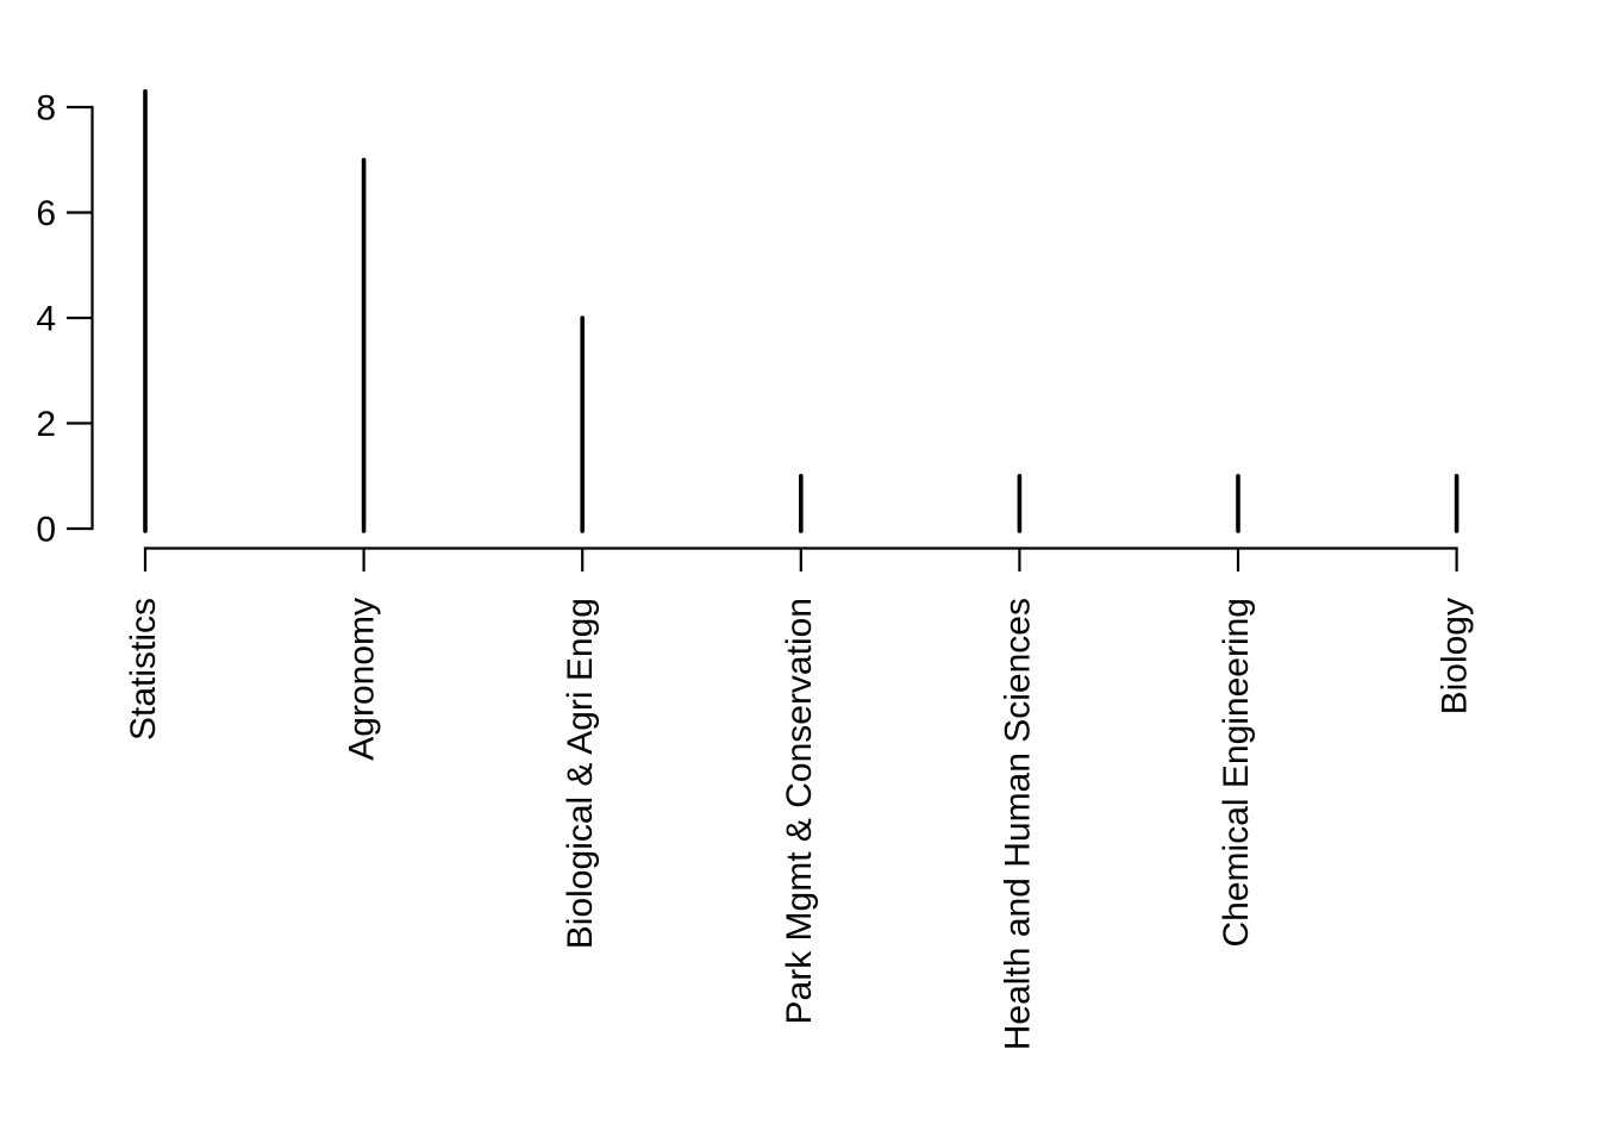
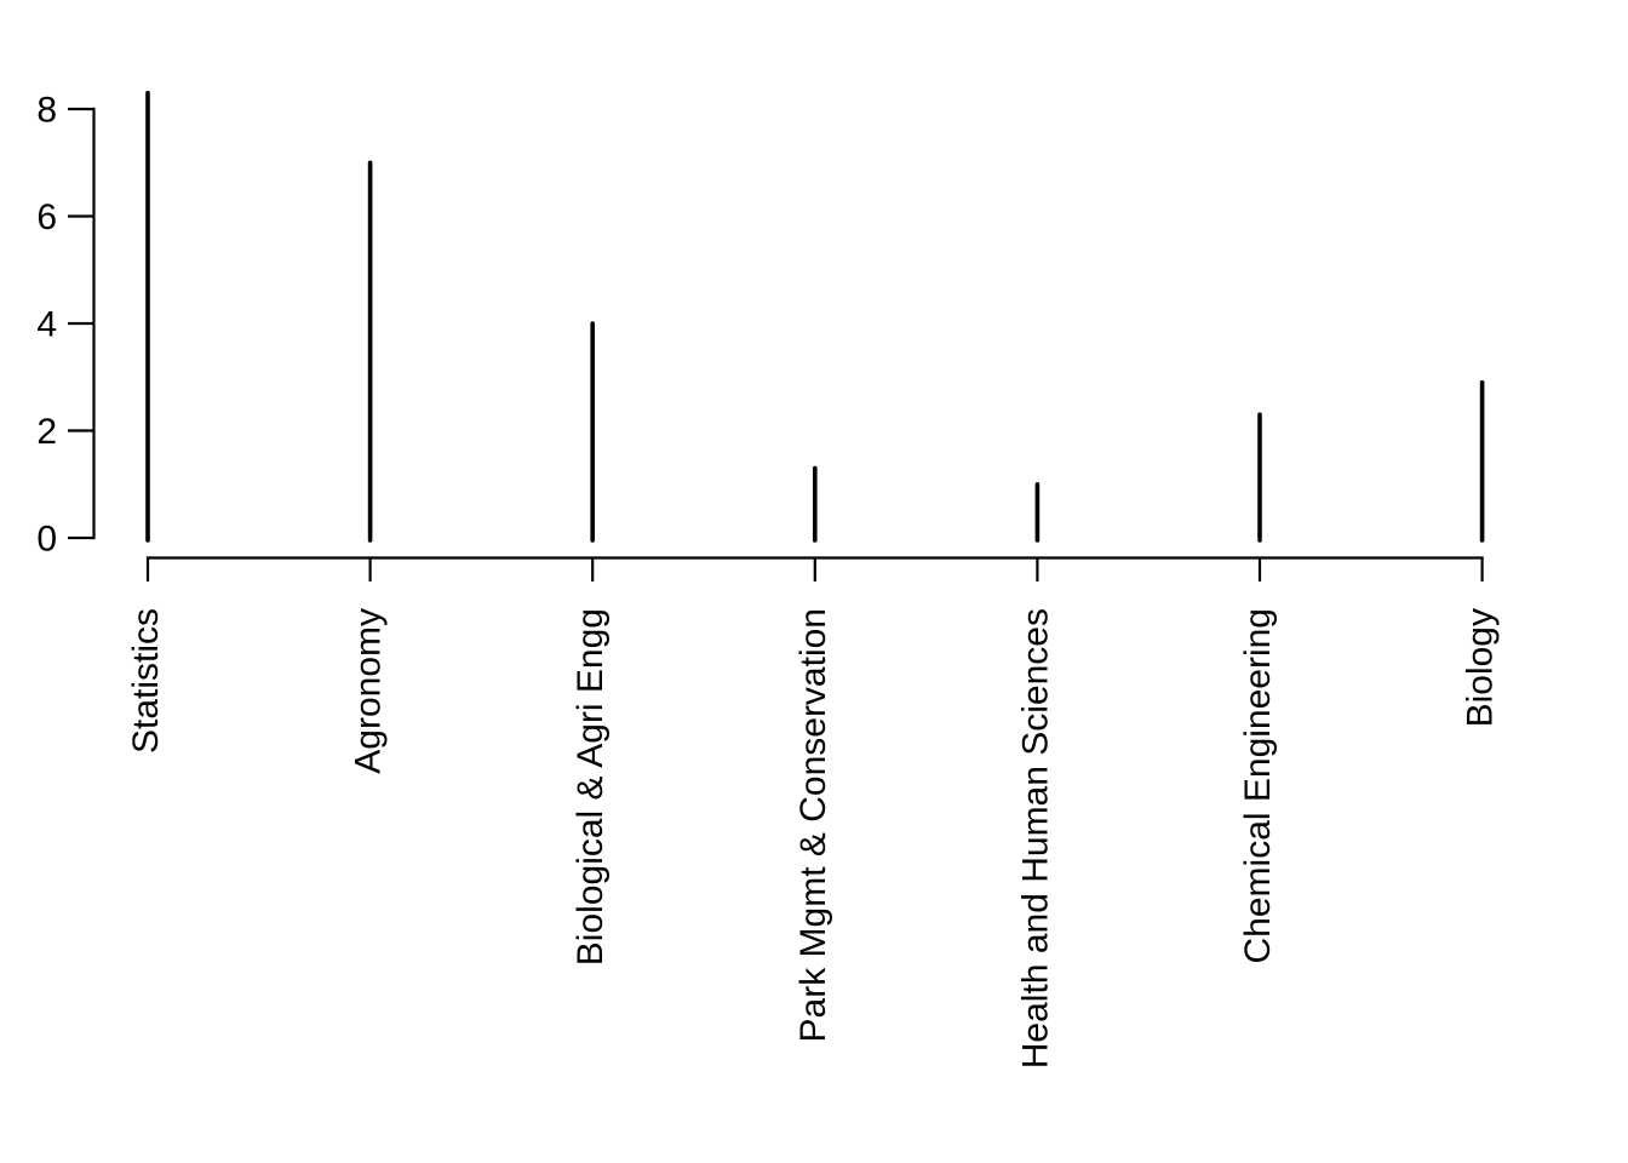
Park Mgmt & Conservation: 1.0 -> 1.3
Chemical Engineering: 1.0 -> 2.3
Biology: 1.0 -> 2.9
